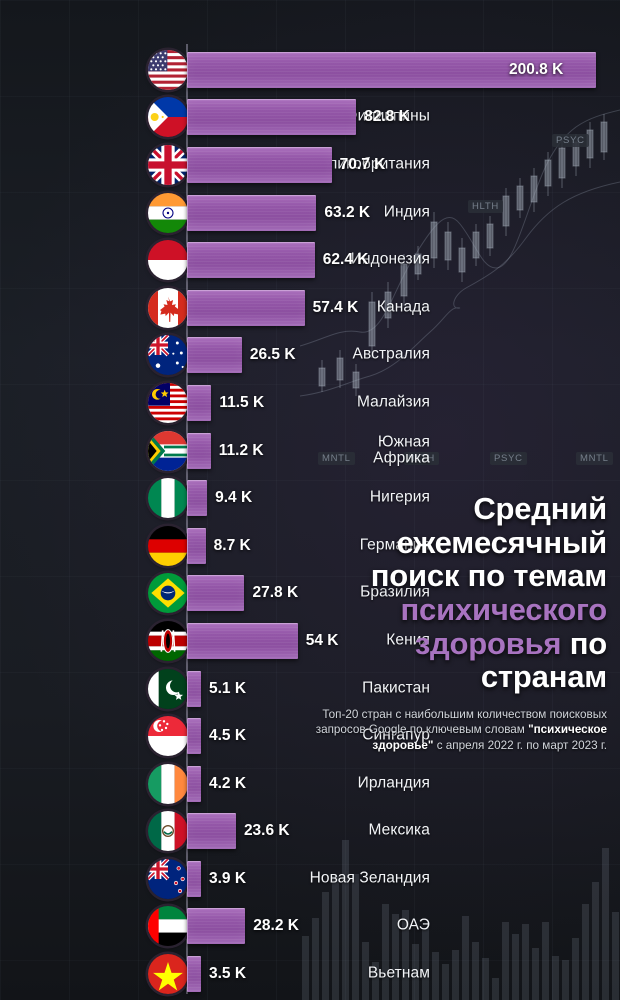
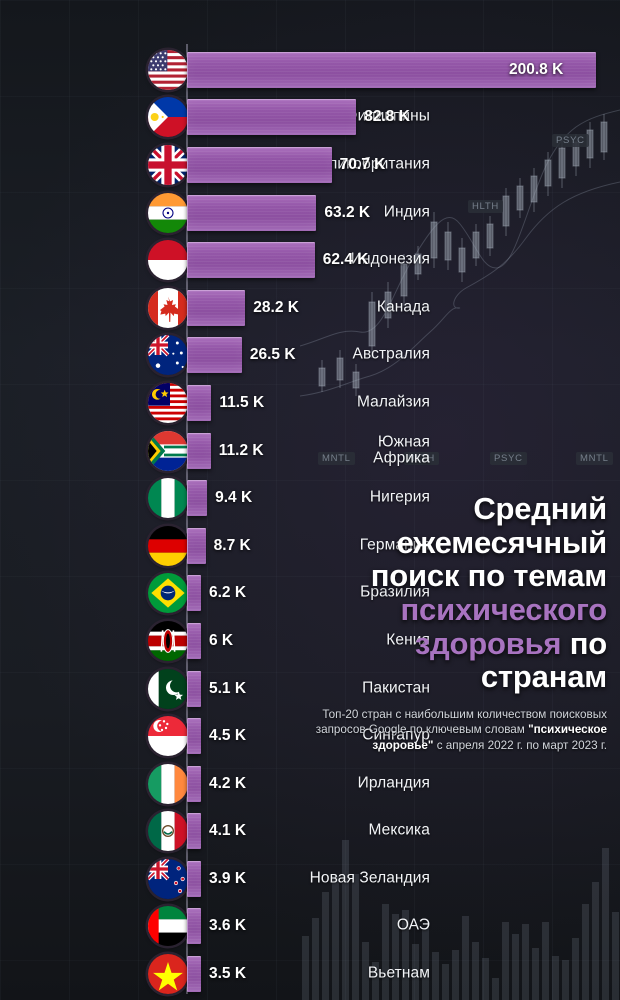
Канада: 57.4 -> 28.2
Бразилия: 27.8 -> 6.2
Кения: 54 -> 6
Мексика: 23.6 -> 4.1
ОАЭ: 28.2 -> 3.6
